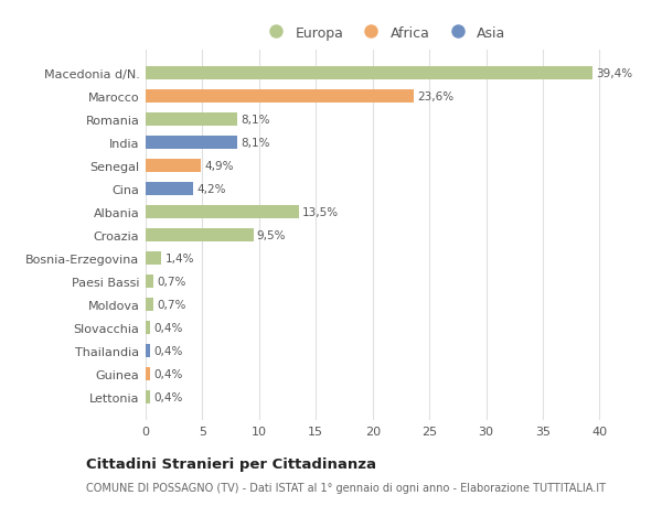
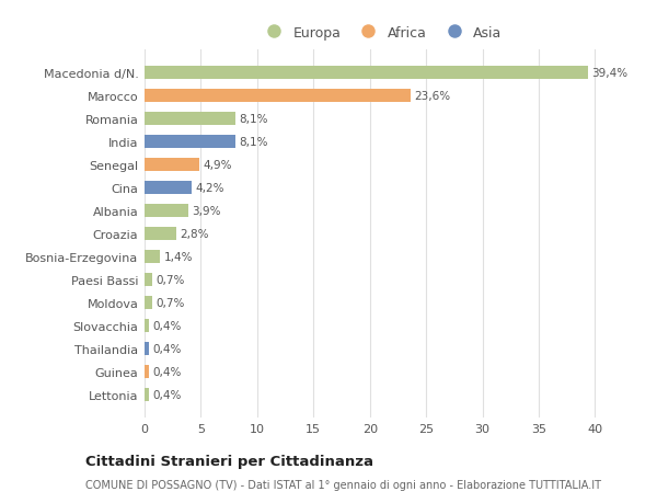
Albania: 13,5% -> 3,9%
Croazia: 9,5% -> 2,8%
